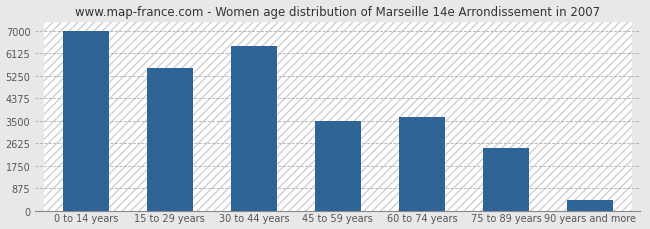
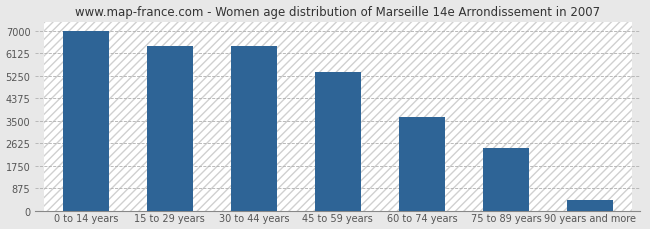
15 to 29 years: 5550 -> 6390
45 to 59 years: 3500 -> 5380
